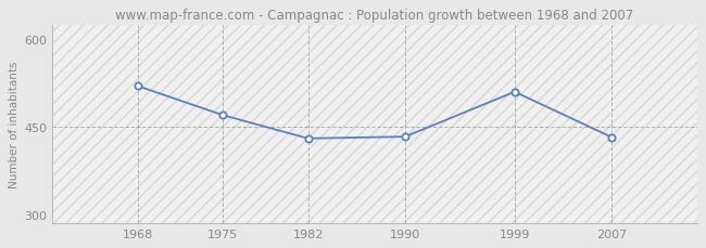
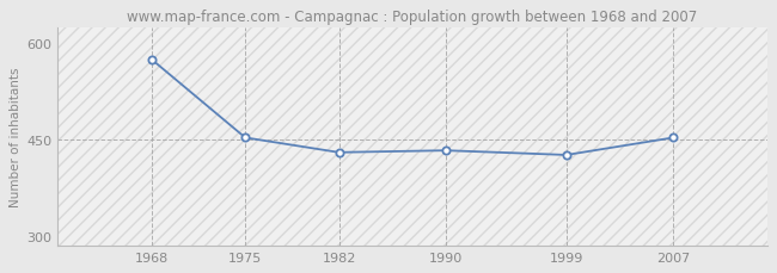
1968: 520 -> 575
1975: 470 -> 453
1999: 510 -> 426
2007: 432 -> 453
